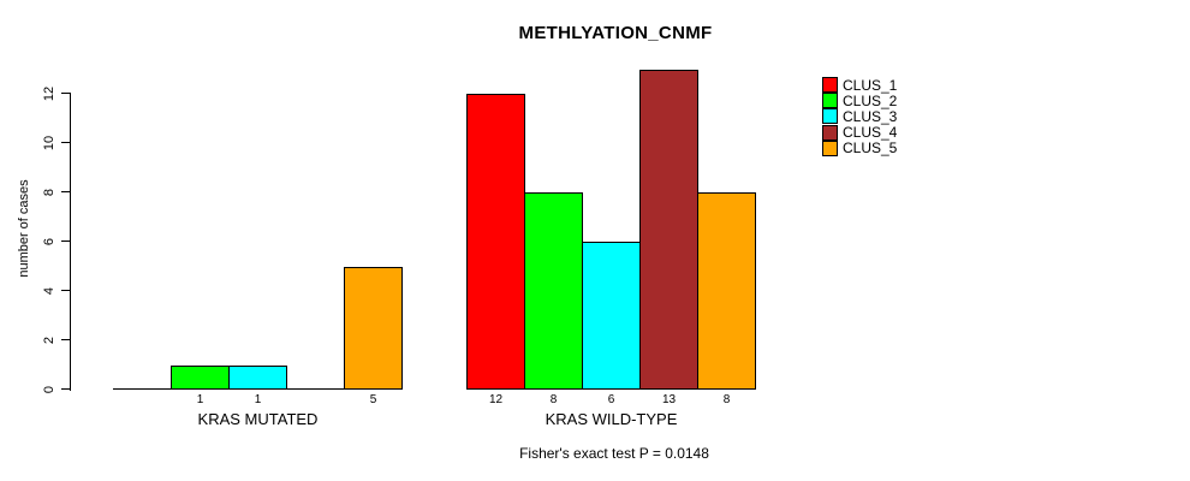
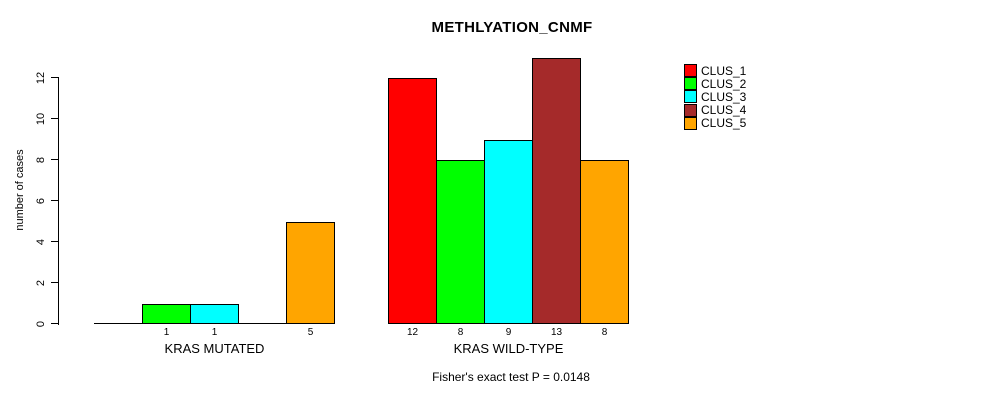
CLUS_3/KRAS WILD-TYPE: 6 -> 9
